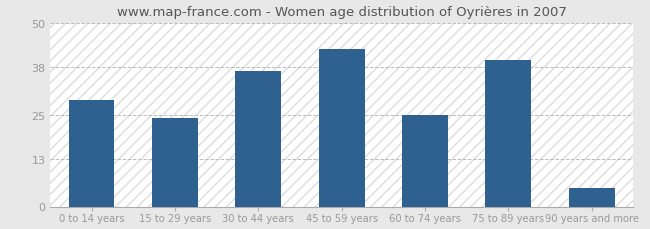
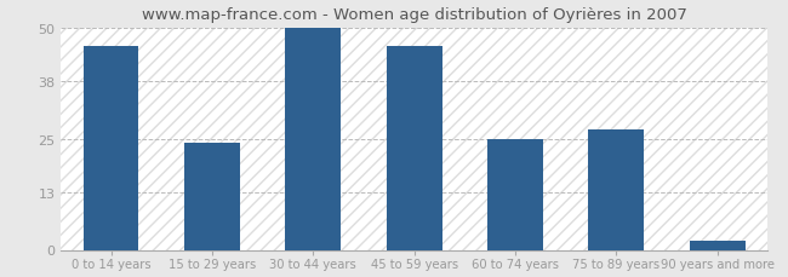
0 to 14 years: 29 -> 46
30 to 44 years: 37 -> 50
45 to 59 years: 43 -> 46
75 to 89 years: 40 -> 27
90 years and more: 5 -> 2
